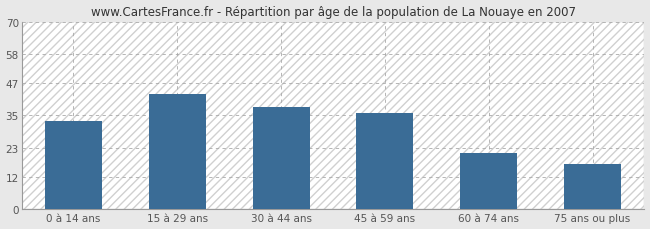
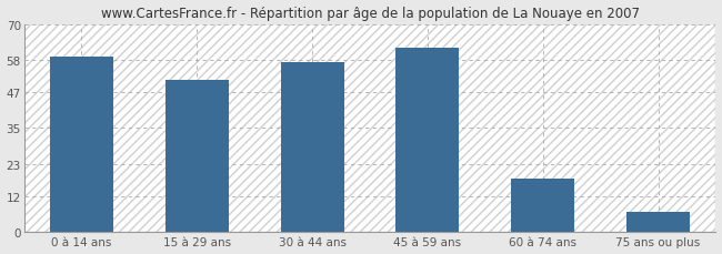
0 à 14 ans: 33 -> 59
15 à 29 ans: 43 -> 51
30 à 44 ans: 38 -> 57
45 à 59 ans: 36 -> 62
60 à 74 ans: 21 -> 18
75 ans ou plus: 17 -> 7
